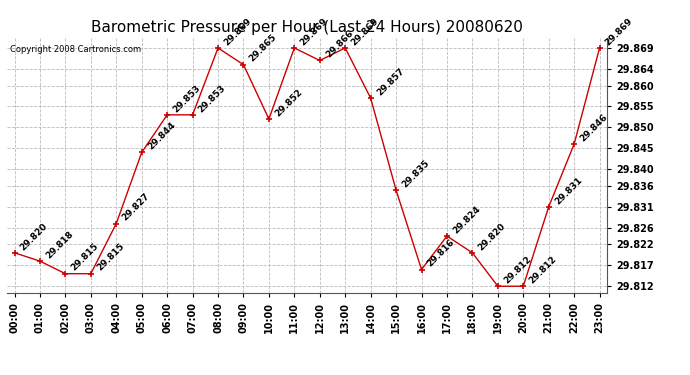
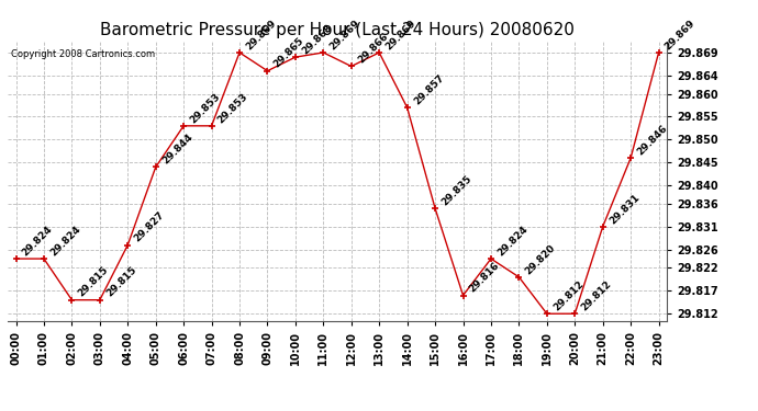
00:00: 29.820 -> 29.824
01:00: 29.818 -> 29.824
10:00: 29.852 -> 29.868
